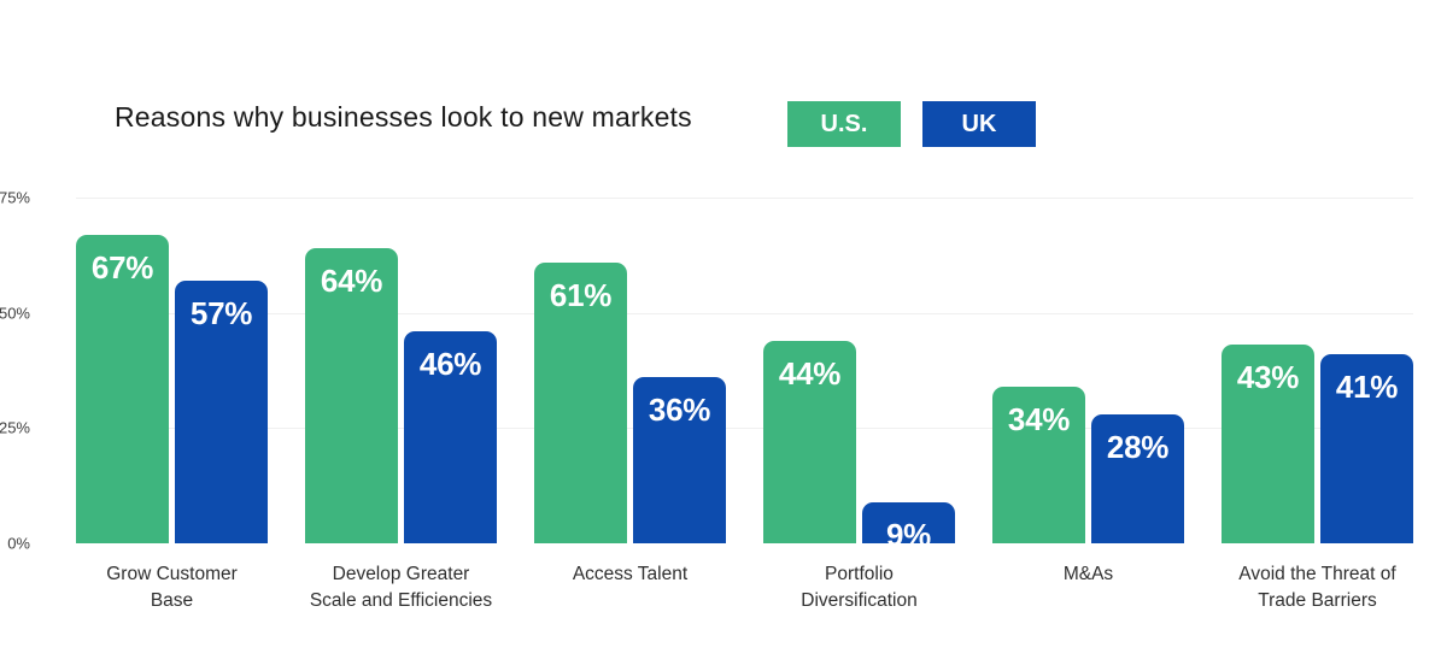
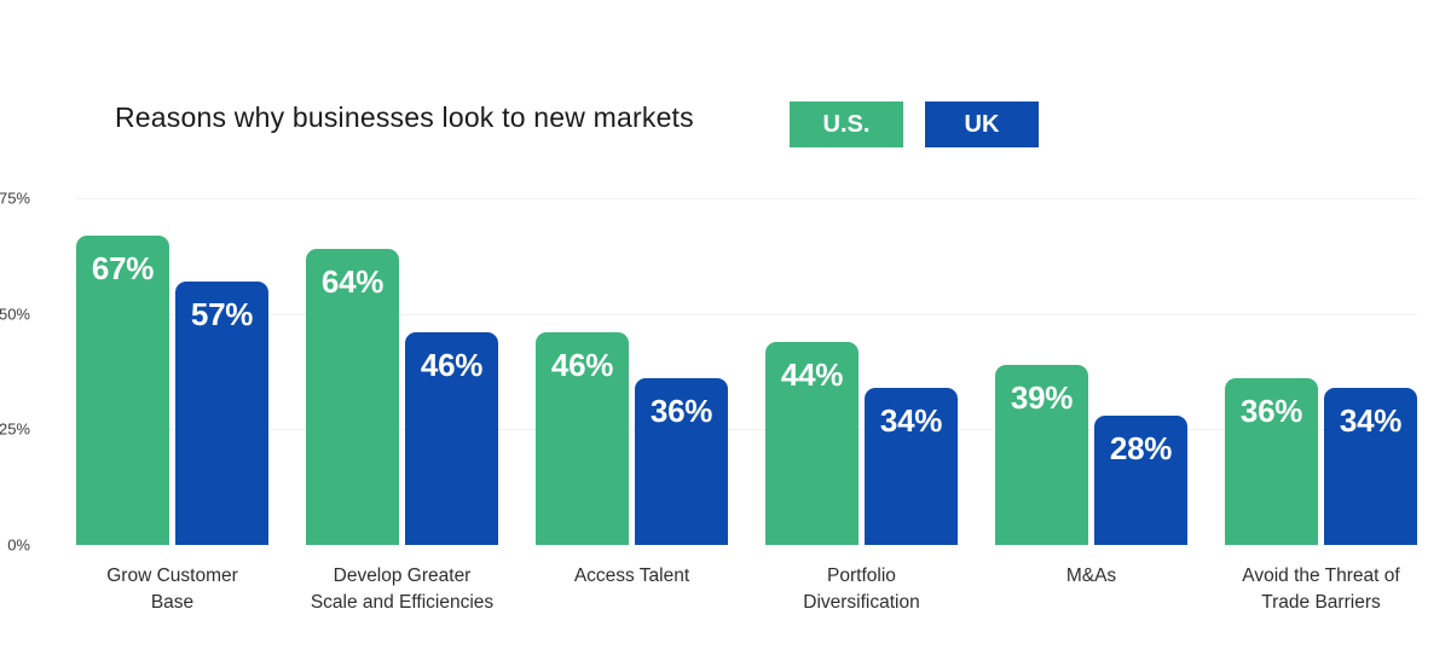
U.S./Access Talent: 61% -> 46%
UK/Portfolio Diversification: 9% -> 34%
U.S./M&As: 34% -> 39%
U.S./Avoid the Threat of Trade Barriers: 43% -> 36%
UK/Avoid the Threat of Trade Barriers: 41% -> 34%
